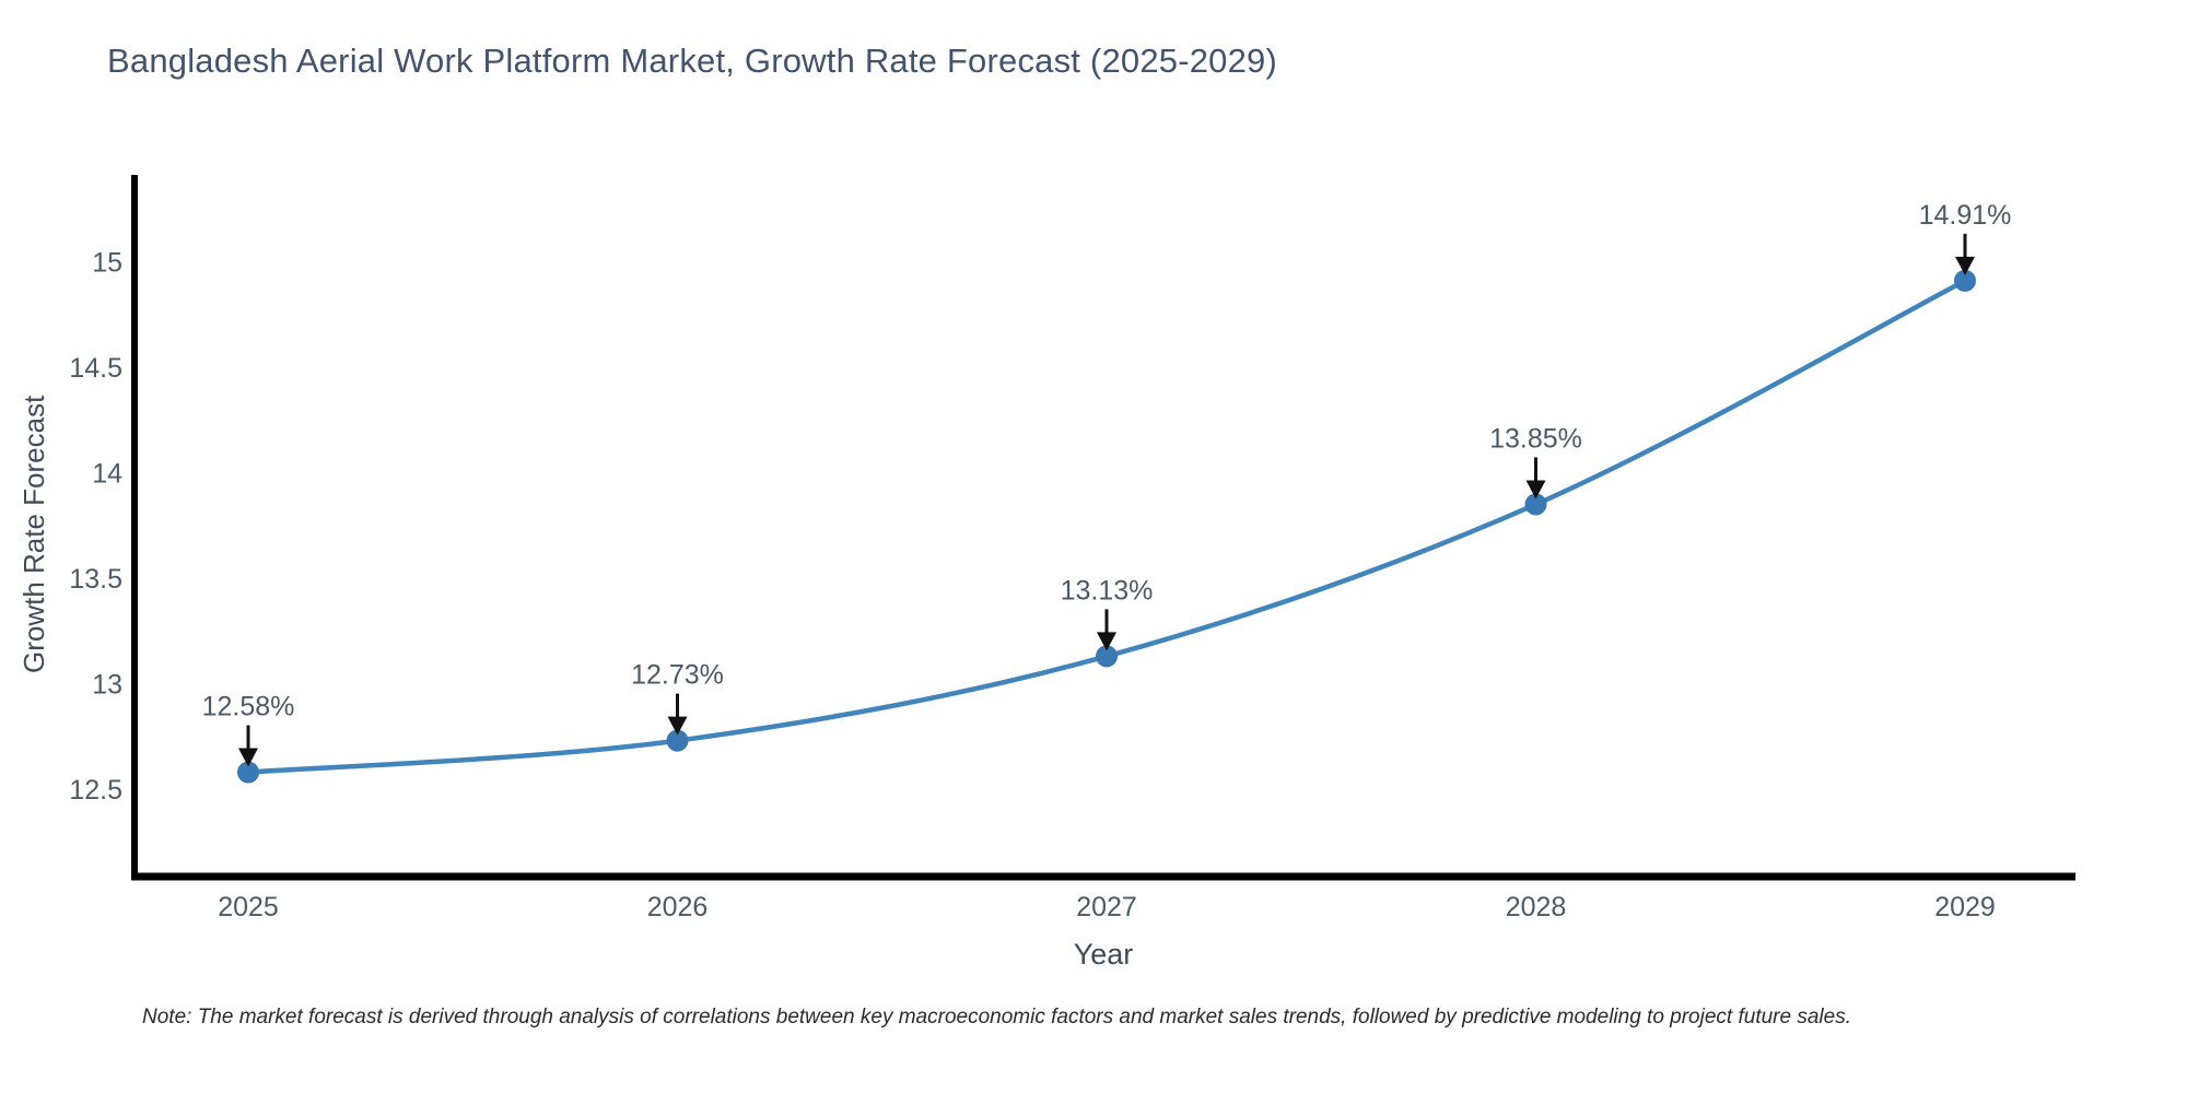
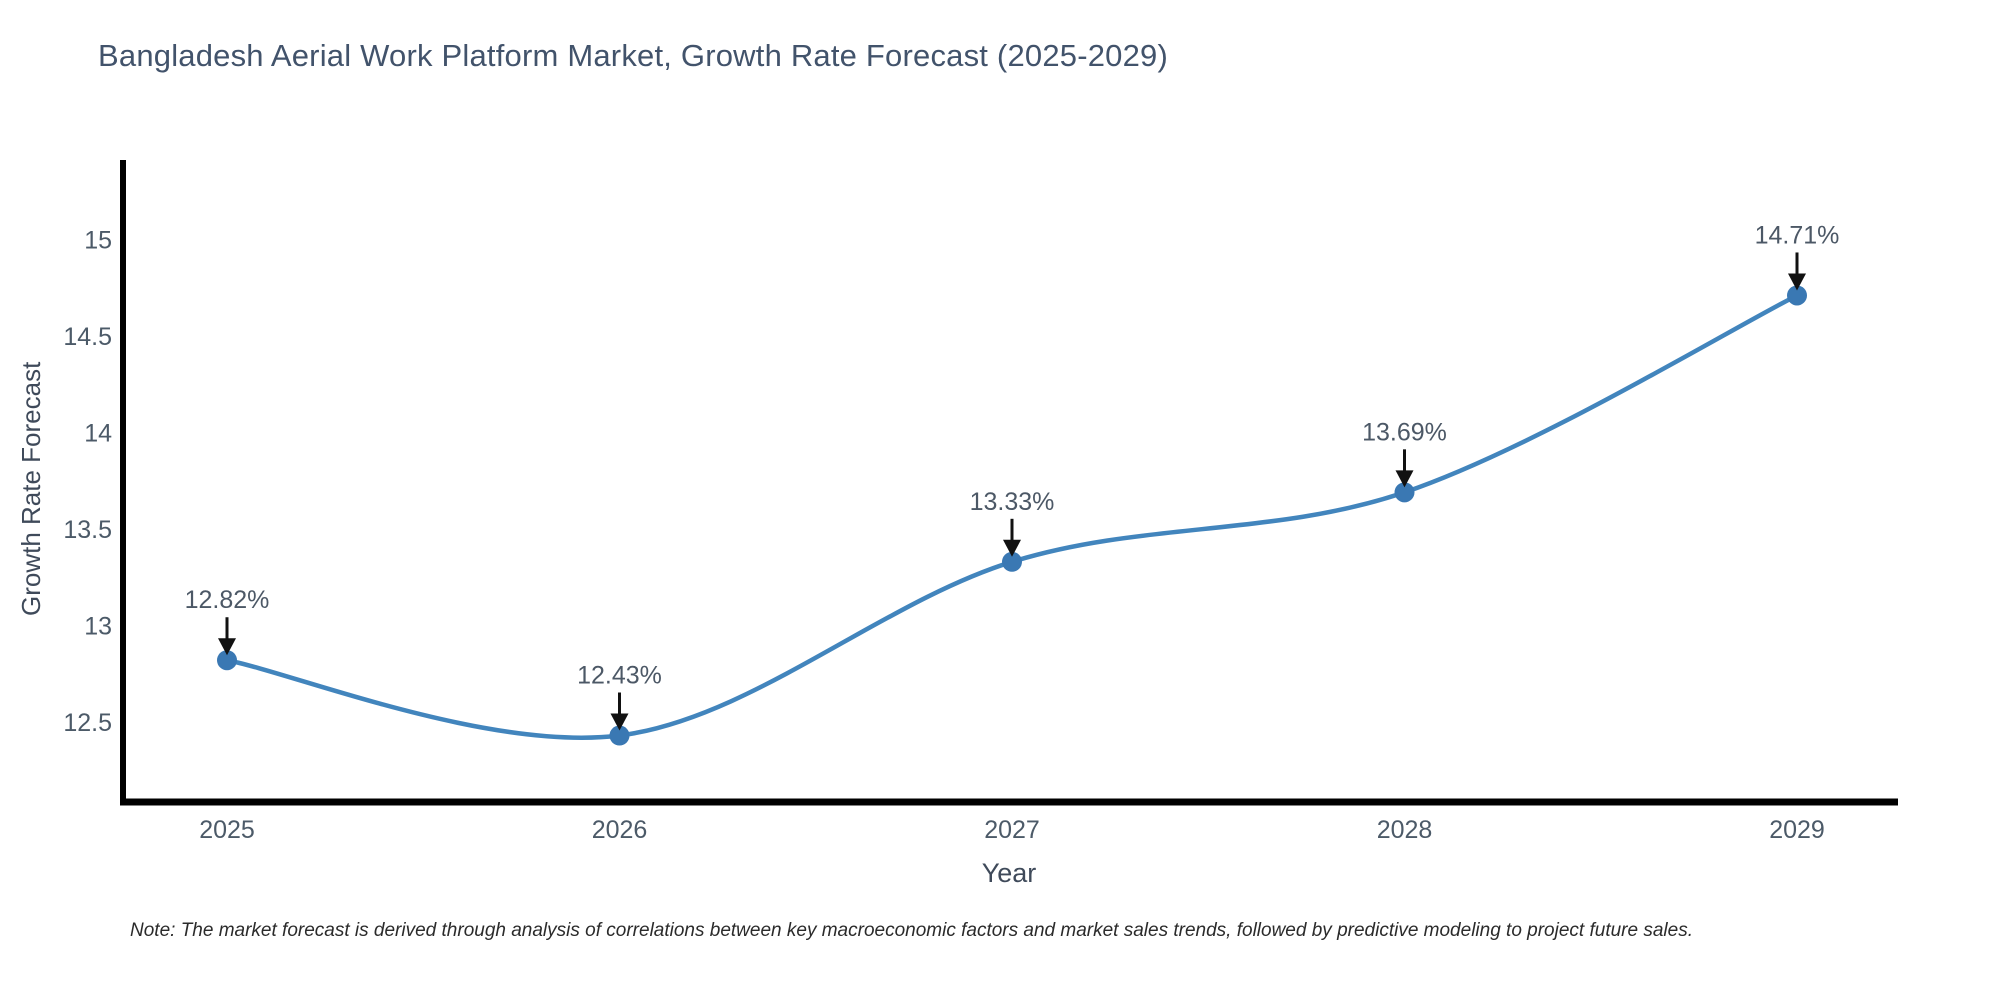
2025: 12.58% -> 12.82%
2026: 12.73% -> 12.43%
2027: 13.13% -> 13.33%
2028: 13.85% -> 13.69%
2029: 14.91% -> 14.71%
